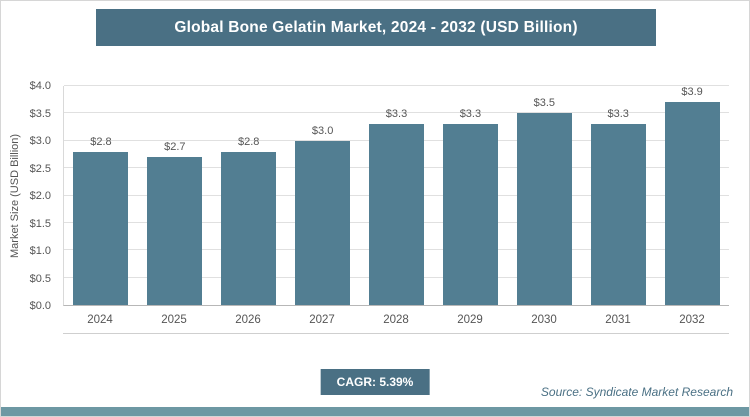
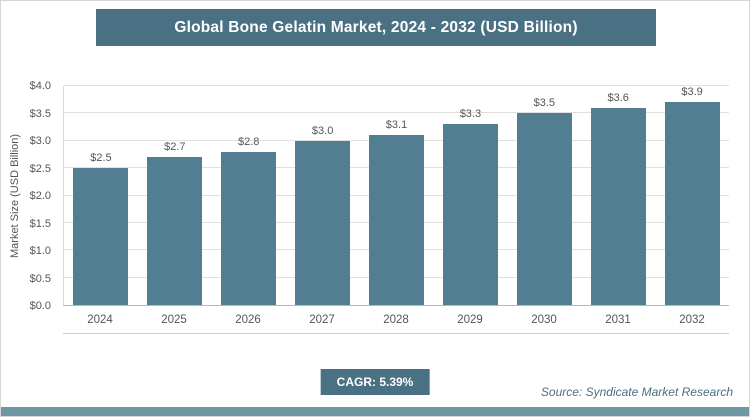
2024: $2.8 -> $2.5
2028: $3.3 -> $3.1
2031: $3.3 -> $3.6
